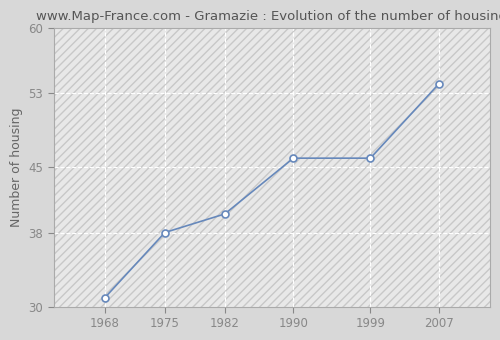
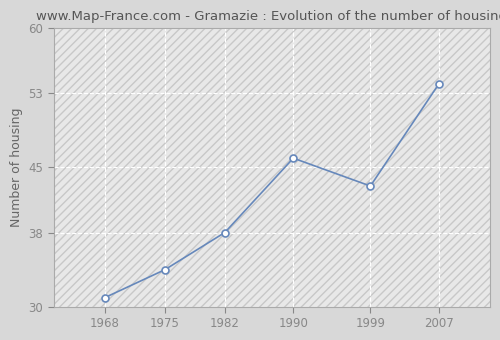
1975: 38 -> 34
1982: 40 -> 38
1999: 46 -> 43
